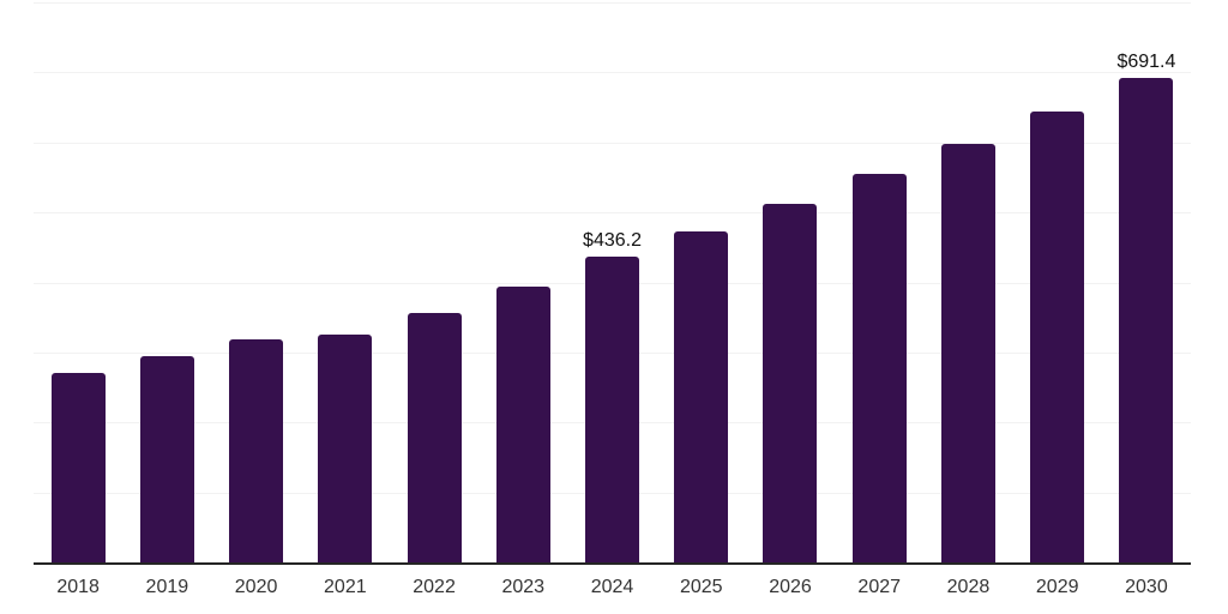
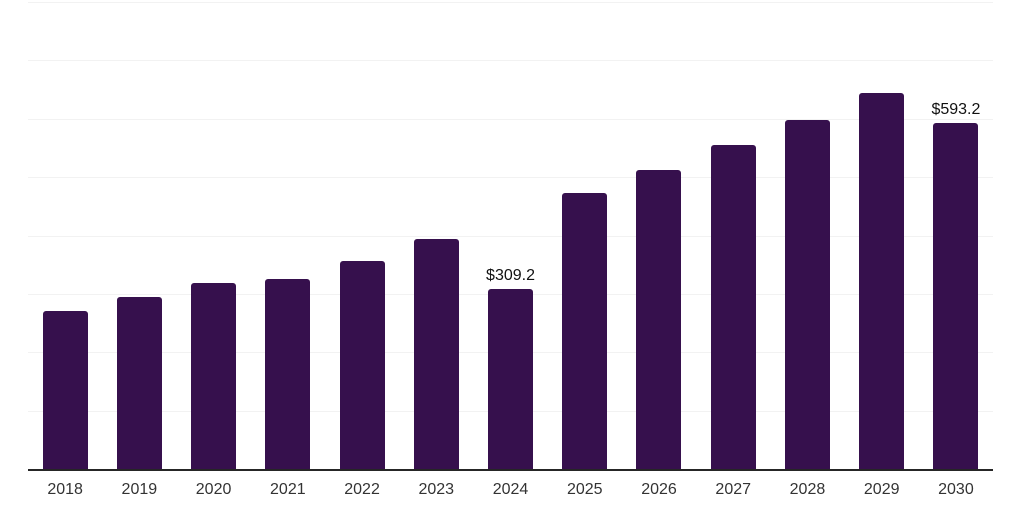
2024: $436.2 -> $309.2
2030: $691.4 -> $593.2
